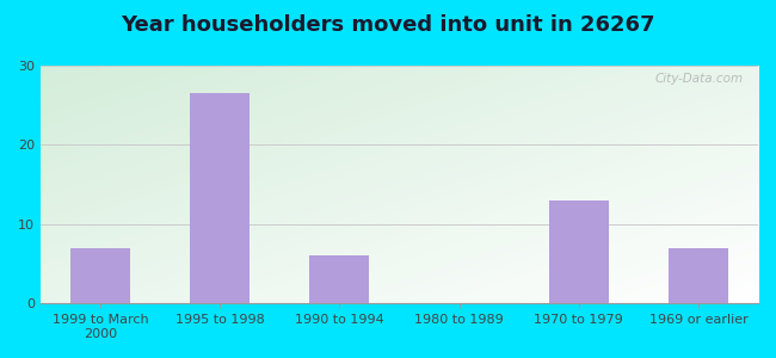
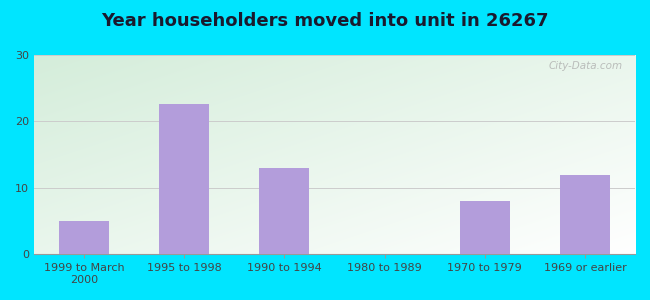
1999 to March 2000: 7.0 -> 5.0
1995 to 1998: 26.5 -> 22.6
1990 to 1994: 6.0 -> 13.0
1970 to 1979: 13.0 -> 8.0
1969 or earlier: 7.0 -> 12.0
